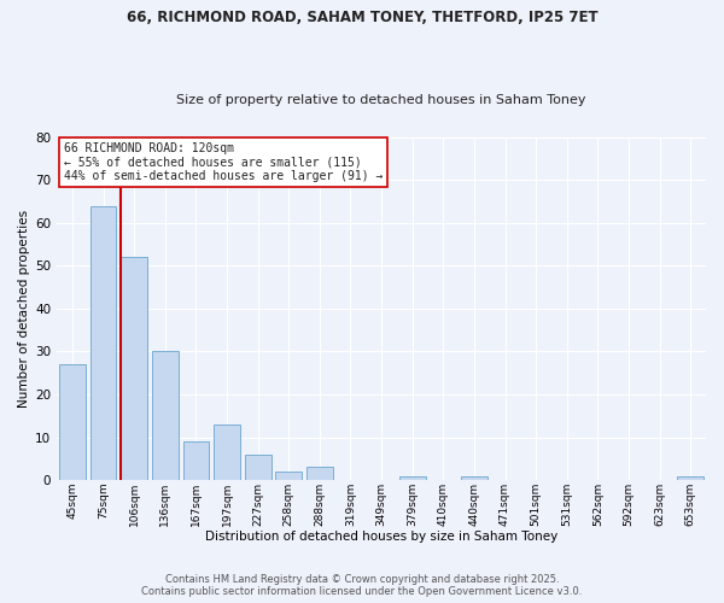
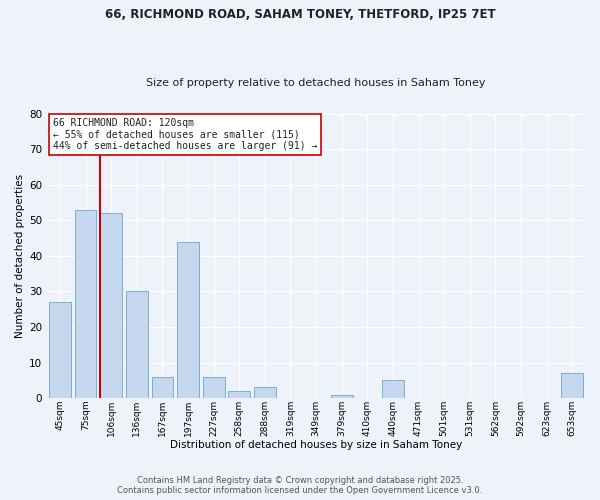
75sqm: 64 -> 53
167sqm: 9 -> 6
197sqm: 13 -> 44
440sqm: 1 -> 5
653sqm: 1 -> 7
